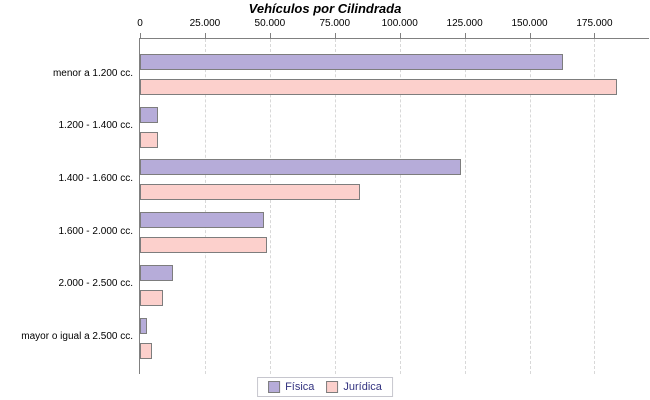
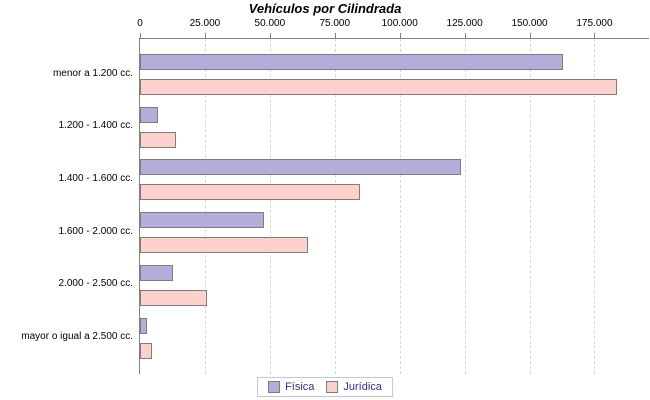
Jurídica/1.200 - 1.400 cc.: 6000 -> 13000
Jurídica/1.600 - 2.000 cc.: 48000 -> 64000
Jurídica/2.000 - 2.500 cc.: 8000 -> 25000
